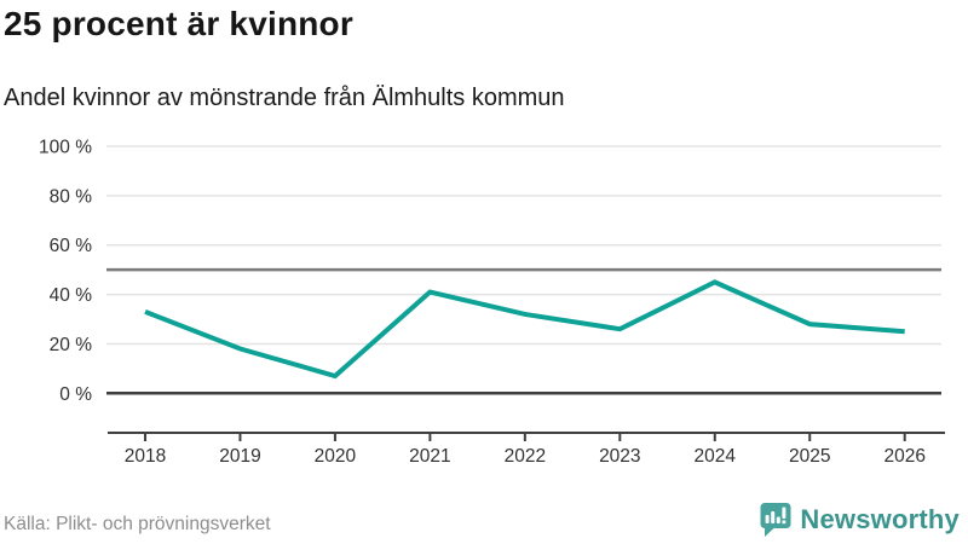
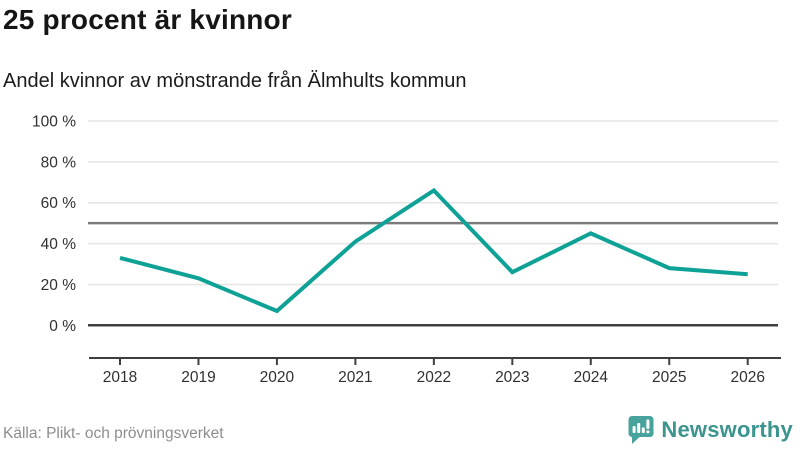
2019: 18% -> 23%
2022: 32% -> 66%
